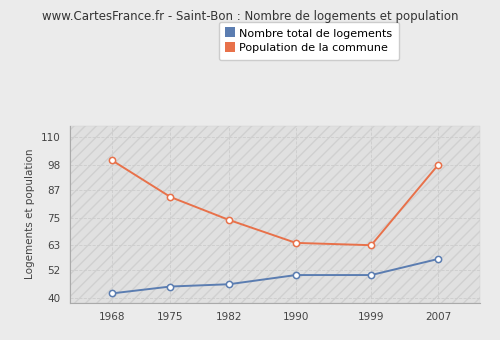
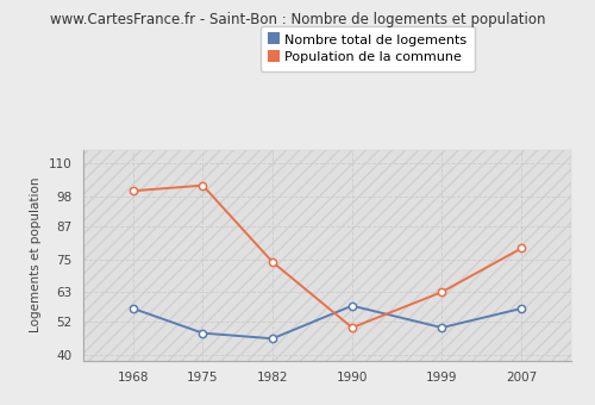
Nombre total de logements/1968: 42 -> 57
Nombre total de logements/1975: 45 -> 48
Population de la commune/1975: 84 -> 102
Nombre total de logements/1990: 50 -> 58
Population de la commune/1990: 64 -> 50
Population de la commune/2007: 98 -> 79
